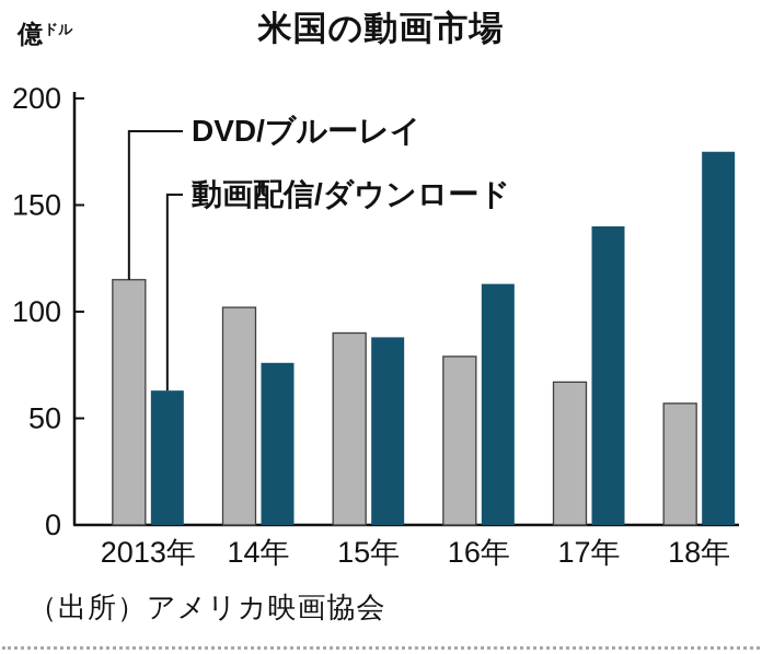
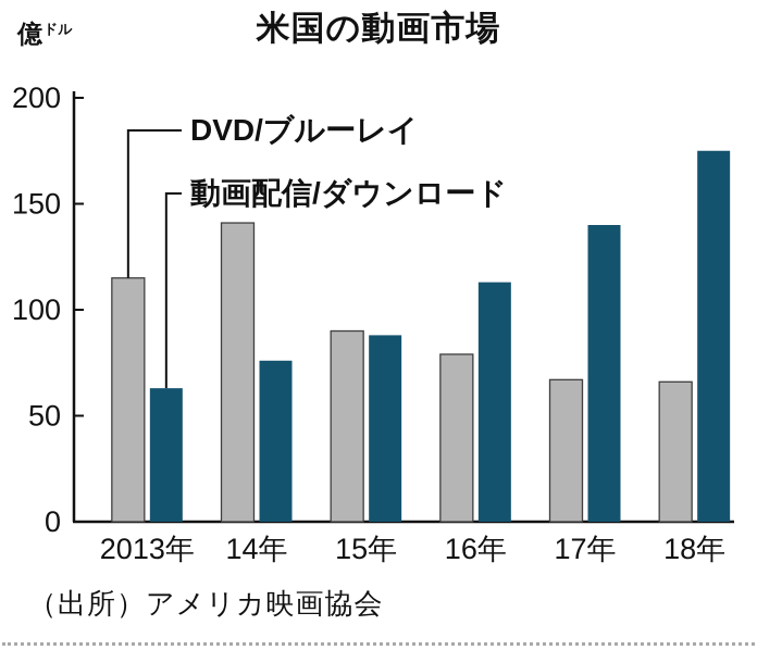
DVD/ブルーレイ/14年: 102 -> 141
DVD/ブルーレイ/18年: 57 -> 66
